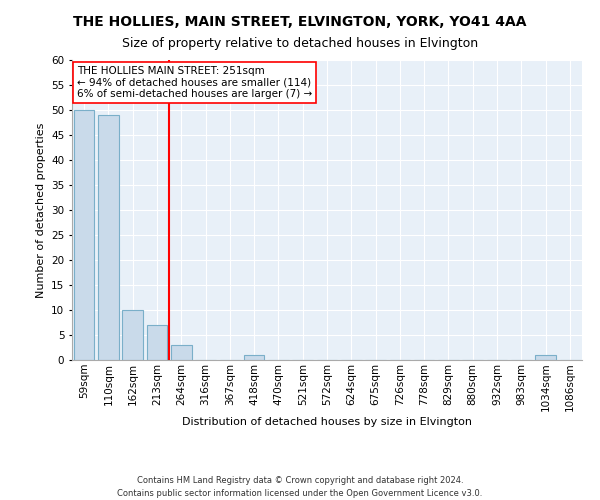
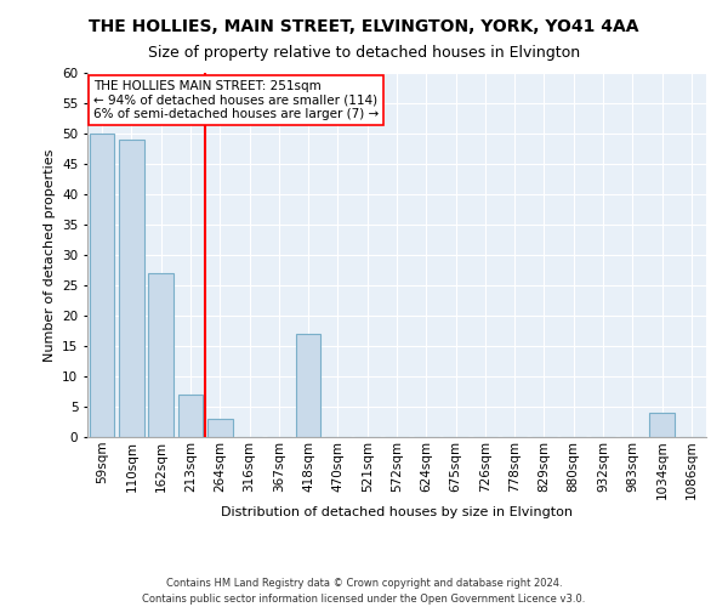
162sqm: 10 -> 27
418sqm: 1 -> 17
1034sqm: 1 -> 4
